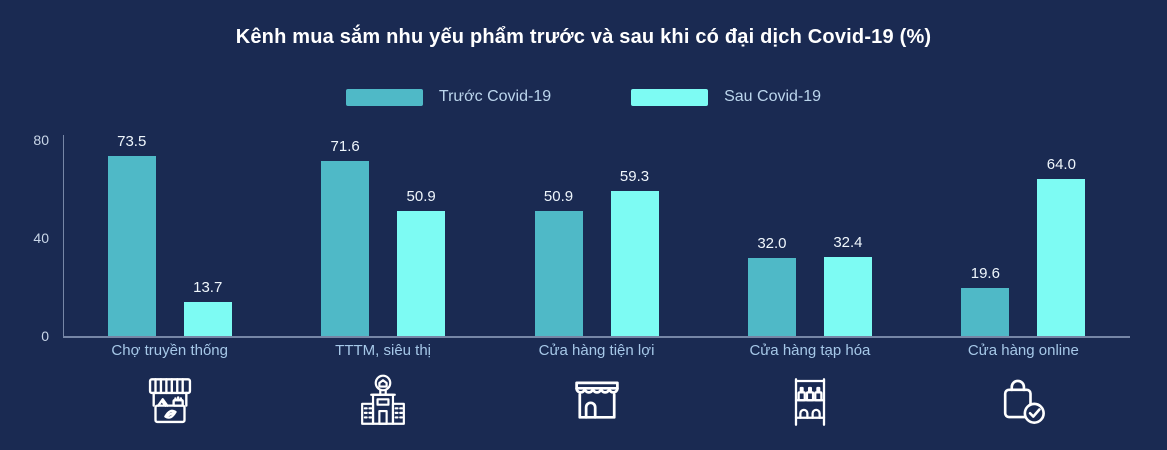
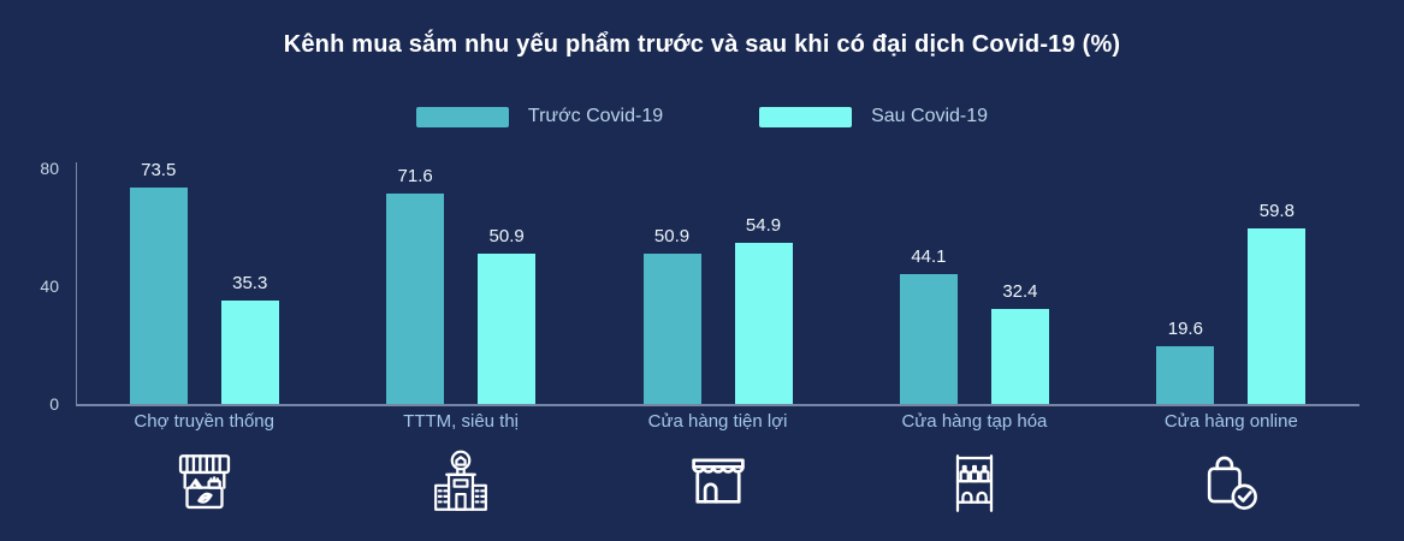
Sau Covid-19/Chợ truyền thống: 13.7 -> 35.3
Sau Covid-19/Cửa hàng tiện lợi: 59.3 -> 54.9
Trước Covid-19/Cửa hàng tạp hóa: 32.0 -> 44.1
Sau Covid-19/Cửa hàng online: 64.0 -> 59.8
